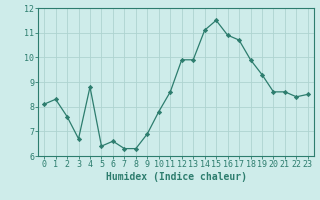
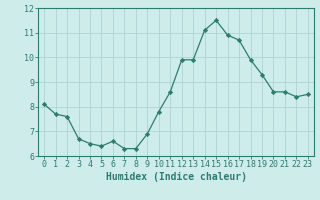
1: 8.3 -> 7.7
4: 8.8 -> 6.5
